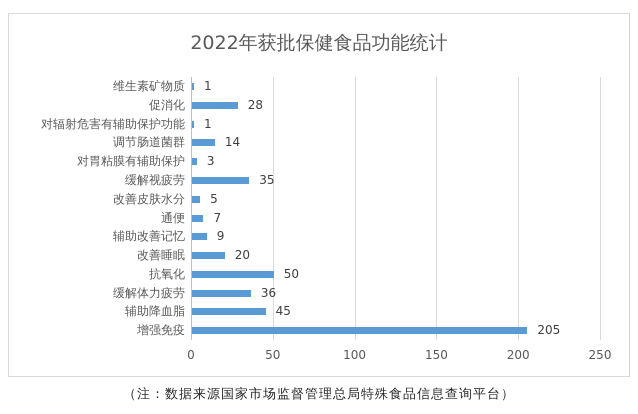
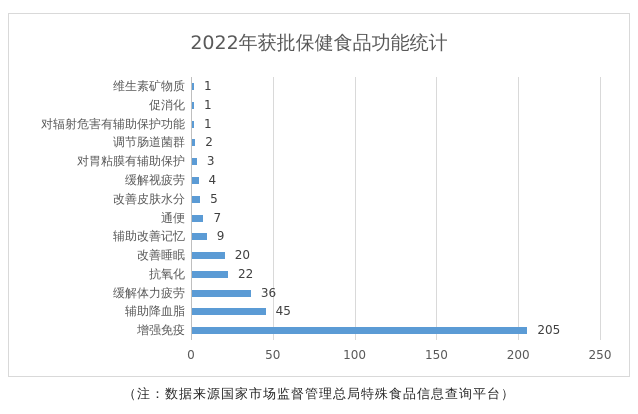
促消化: 28 -> 1
调节肠道菌群: 14 -> 2
缓解视疲劳: 35 -> 4
抗氧化: 50 -> 22
